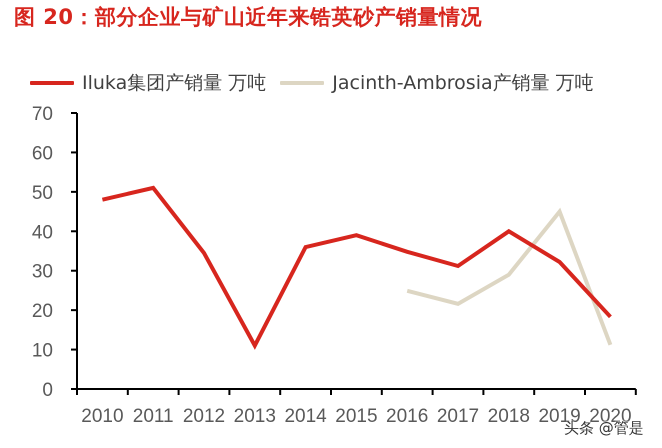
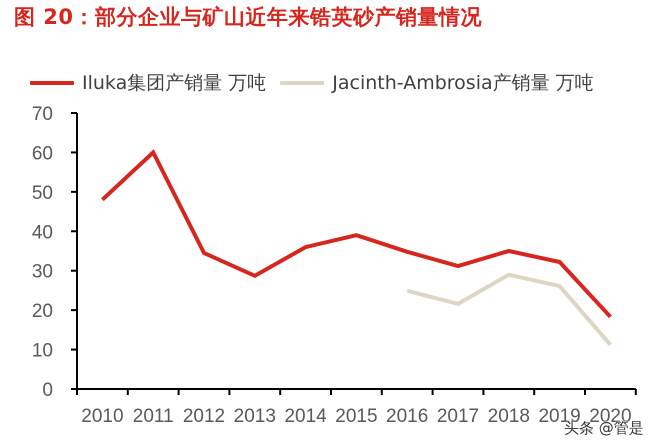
Iluka集团产销量 万吨/2011: 51 -> 60
Iluka集团产销量 万吨/2013: 11 -> 29
Iluka集团产销量 万吨/2018: 40 -> 35
Jacinth-Ambrosia产销量 万吨/2019: 45 -> 26
